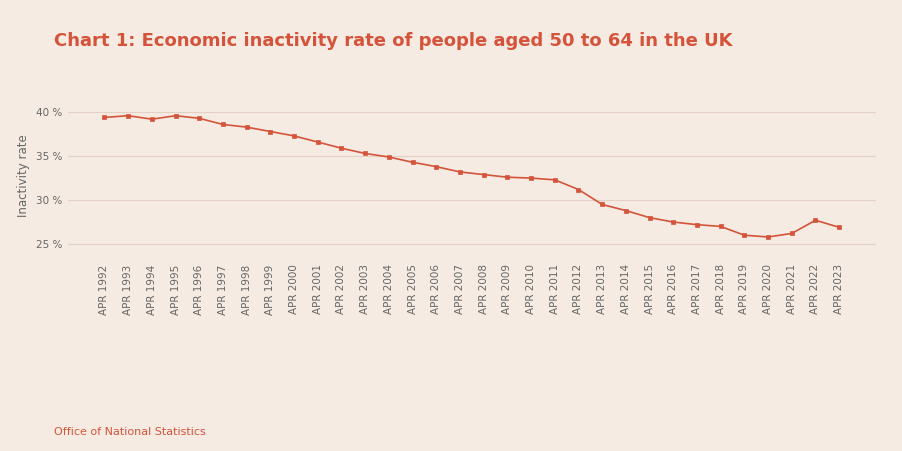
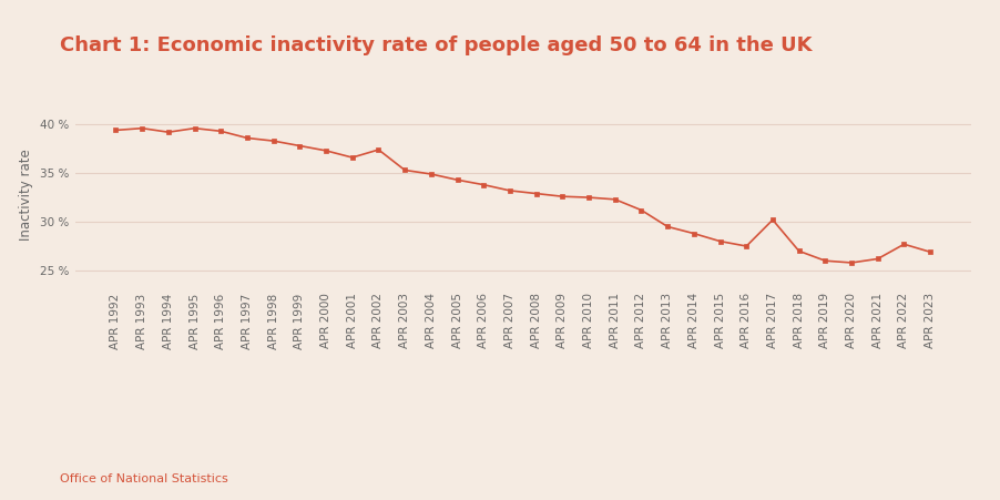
APR 2002: 35.9 % -> 37.4 %
APR 2017: 27.2 % -> 30.2 %
